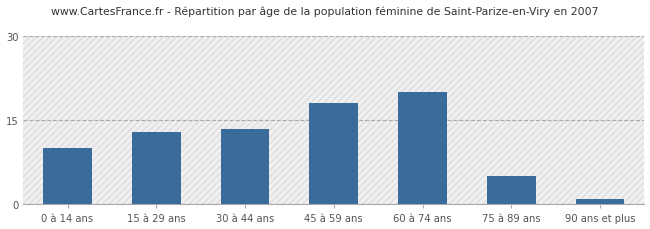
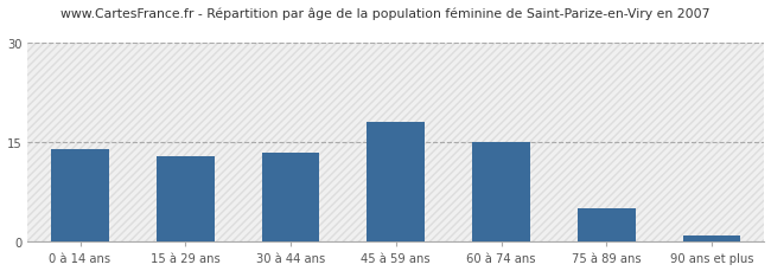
0 à 14 ans: 10.0 -> 14.0
60 à 74 ans: 20.0 -> 15.0
